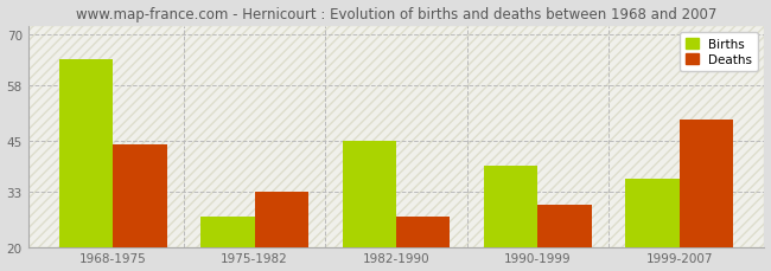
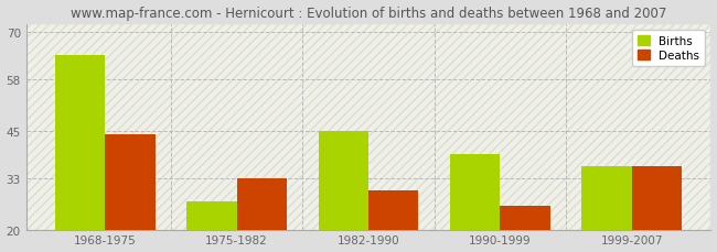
Deaths/1982-1990: 27 -> 30
Deaths/1990-1999: 30 -> 26
Deaths/1999-2007: 50 -> 36
